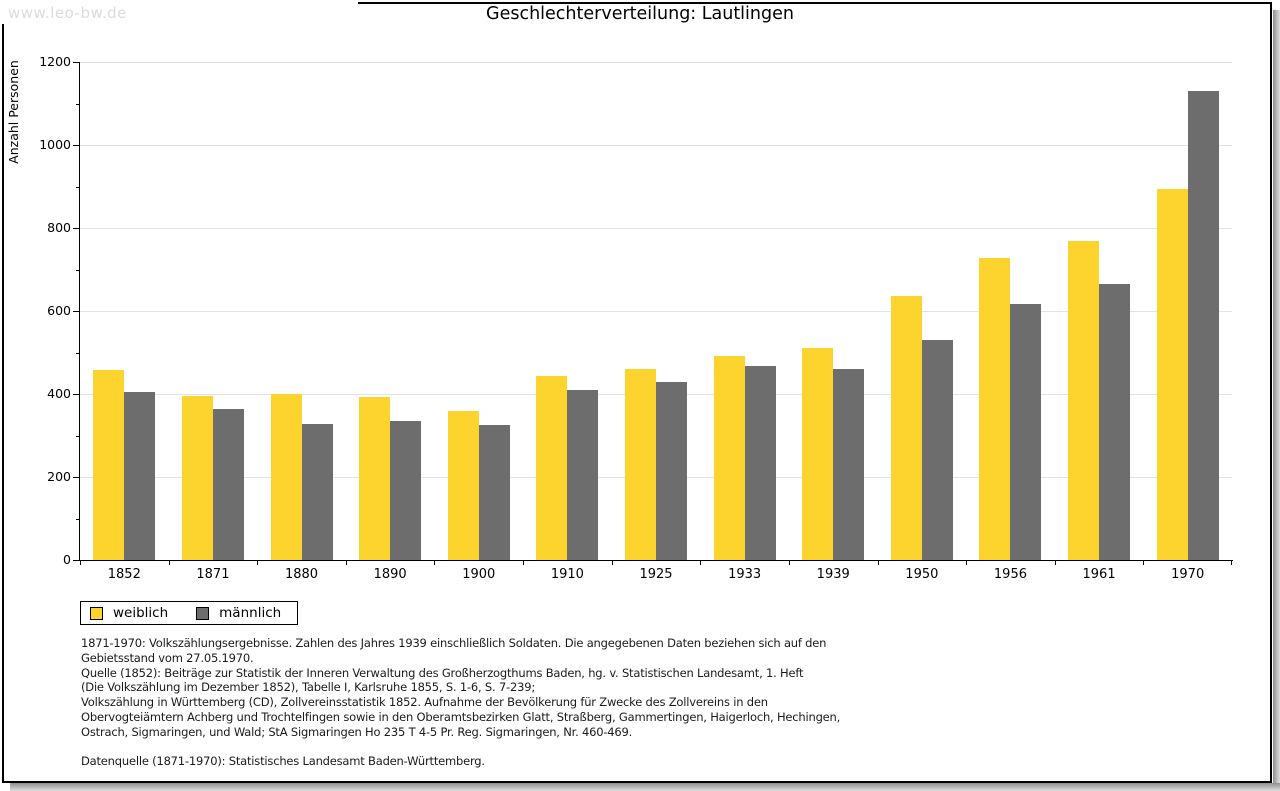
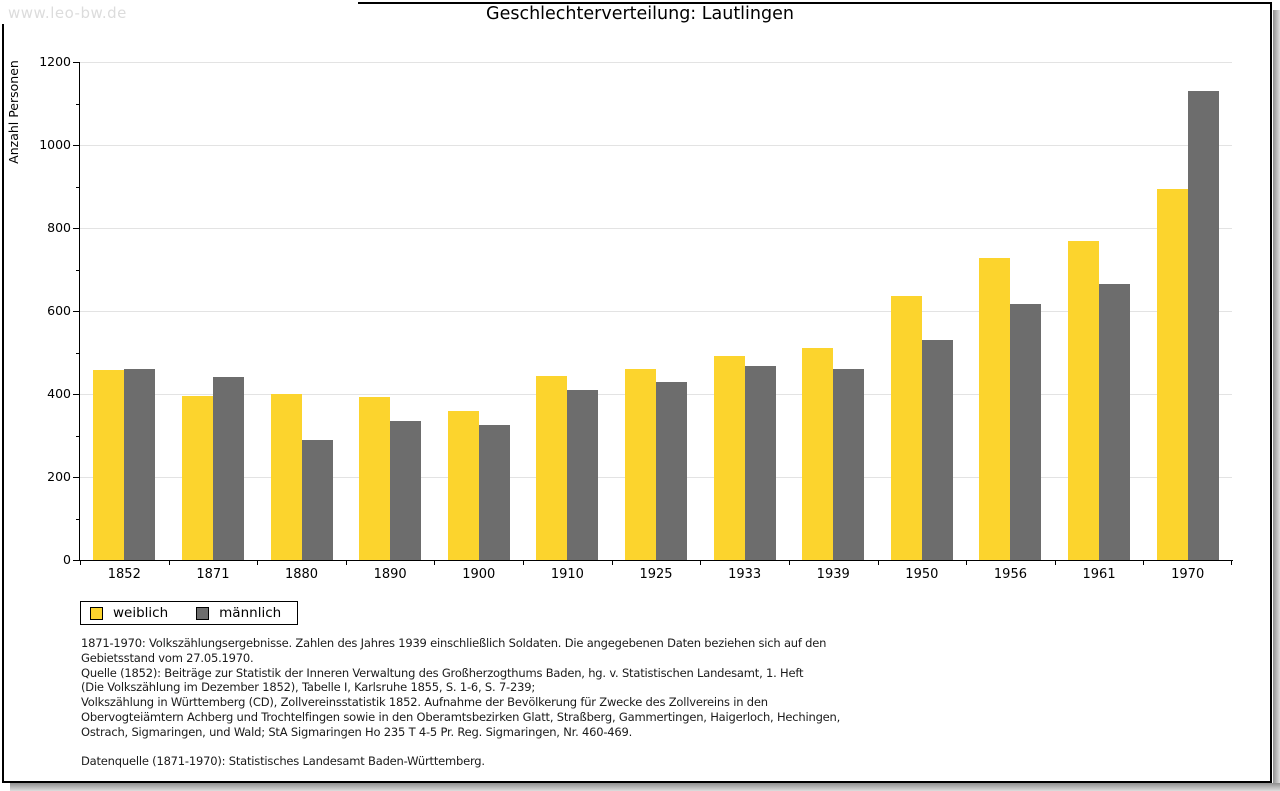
männlich/1852: 410 -> 460
männlich/1871: 360 -> 440
männlich/1880: 330 -> 290
